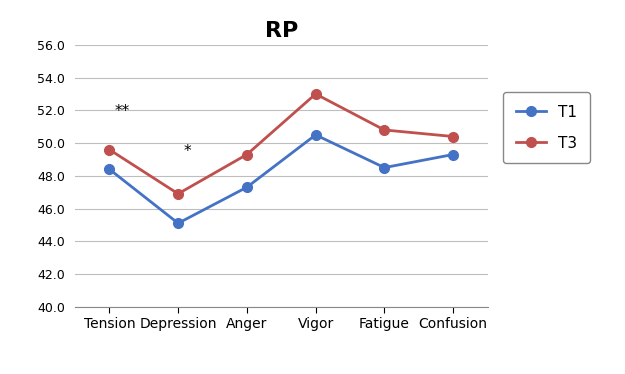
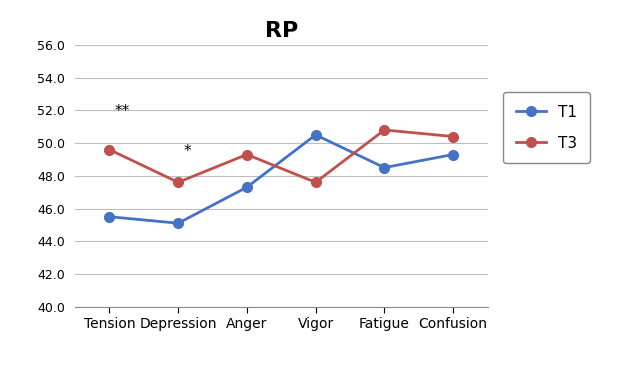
T1/Tension: 48.4 -> 45.5
T3/Depression: 46.9 -> 47.6
T3/Vigor: 53.0 -> 47.6
